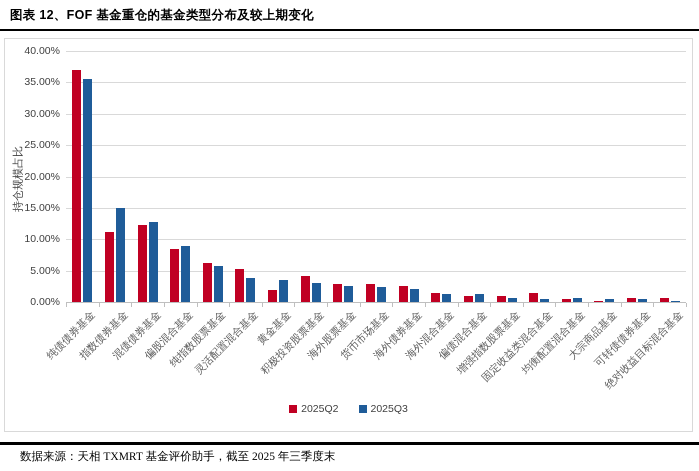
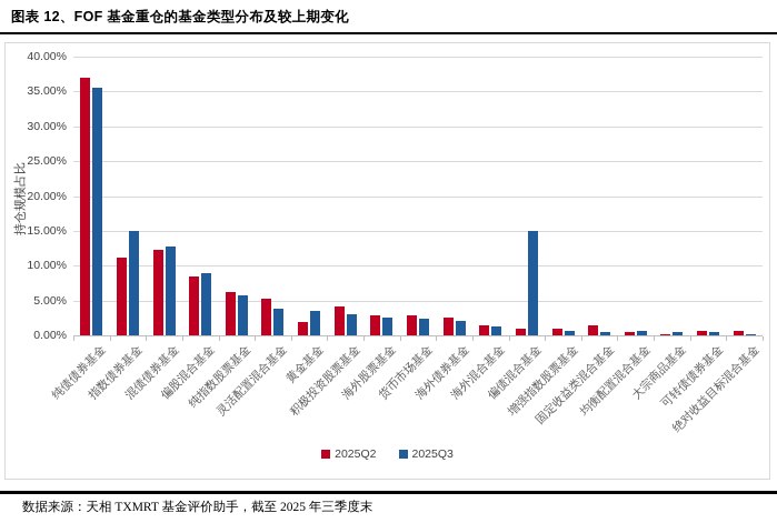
2025Q3/偏债混合基金: 1% -> 15%
